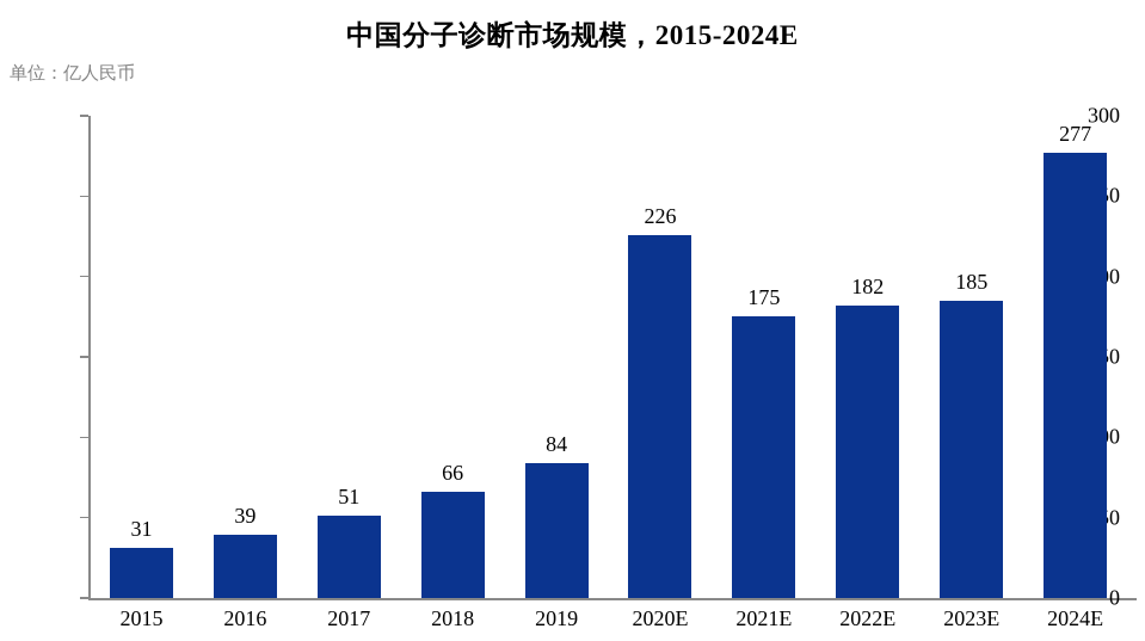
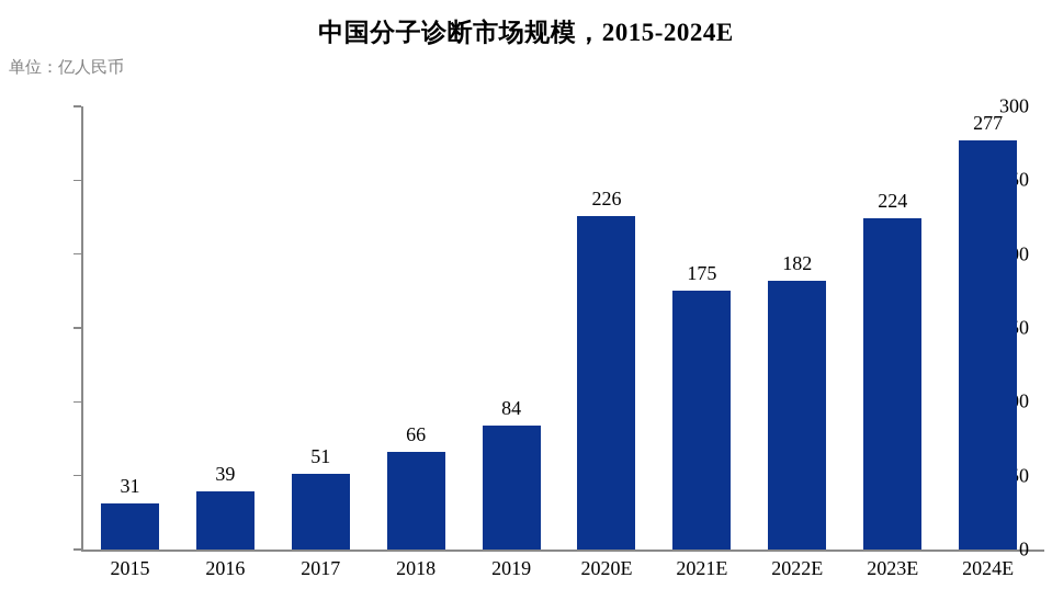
2023E: 185 -> 224
